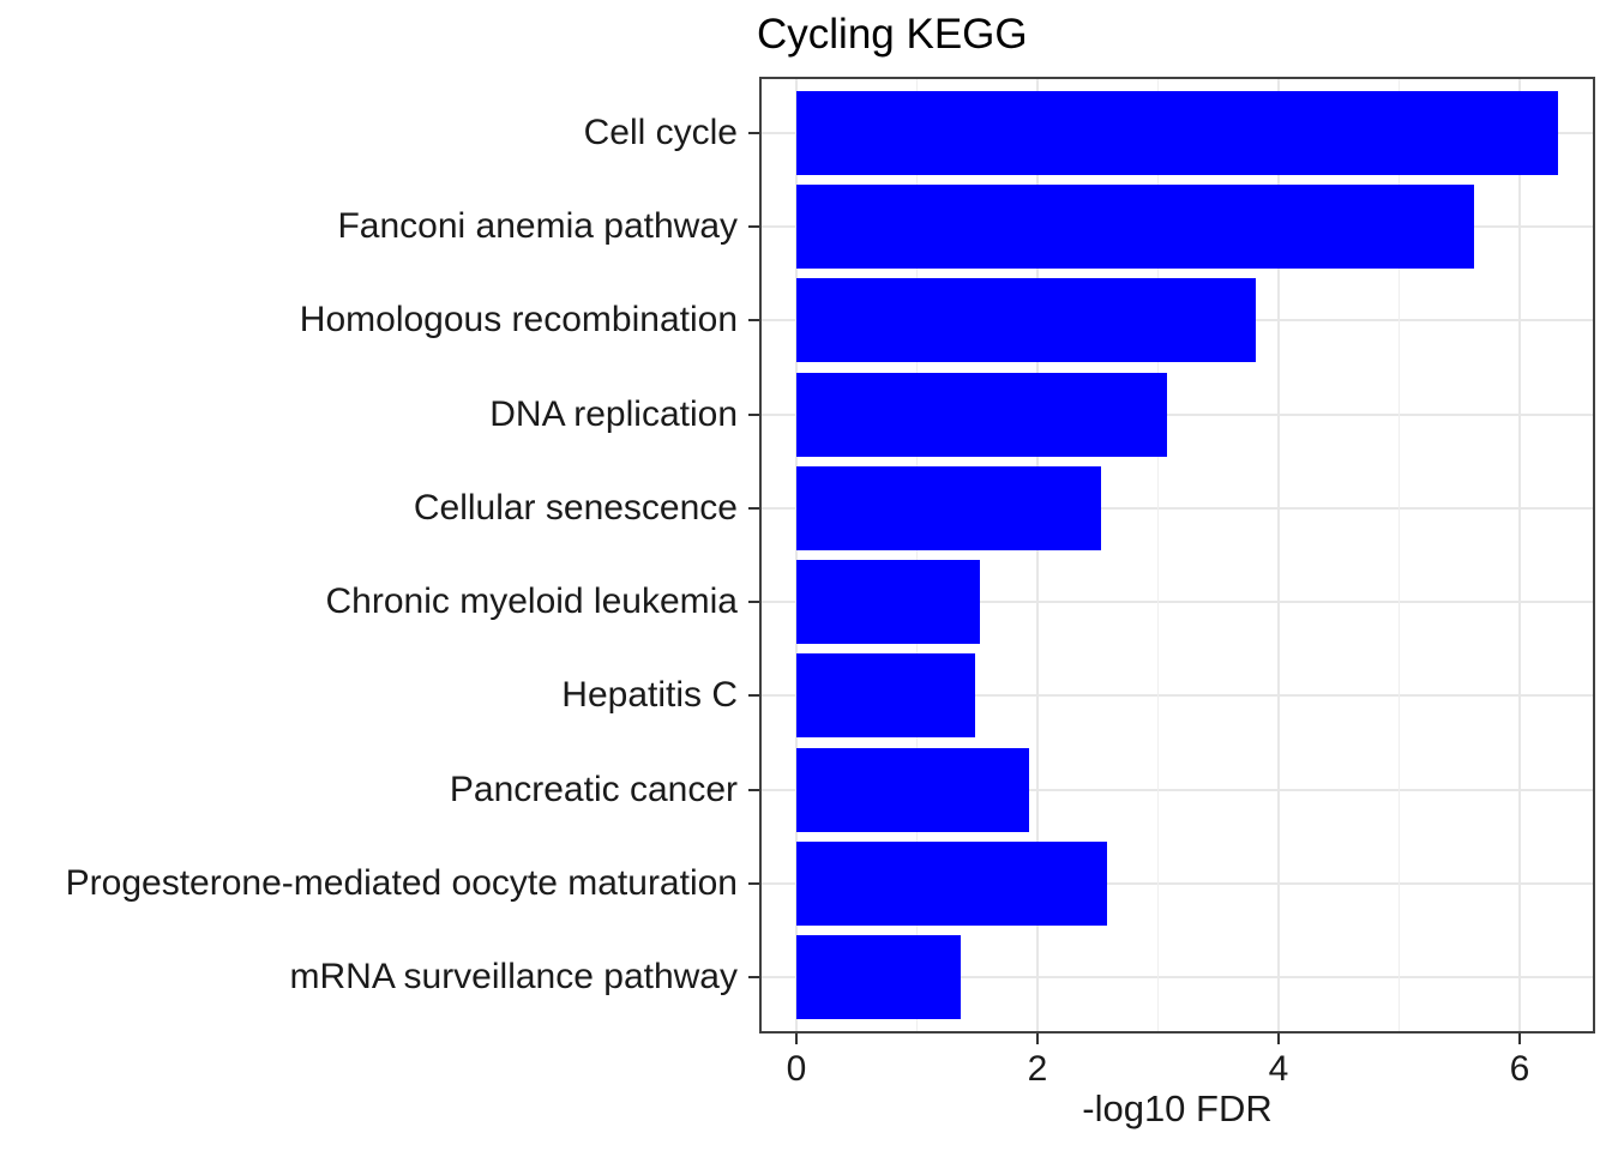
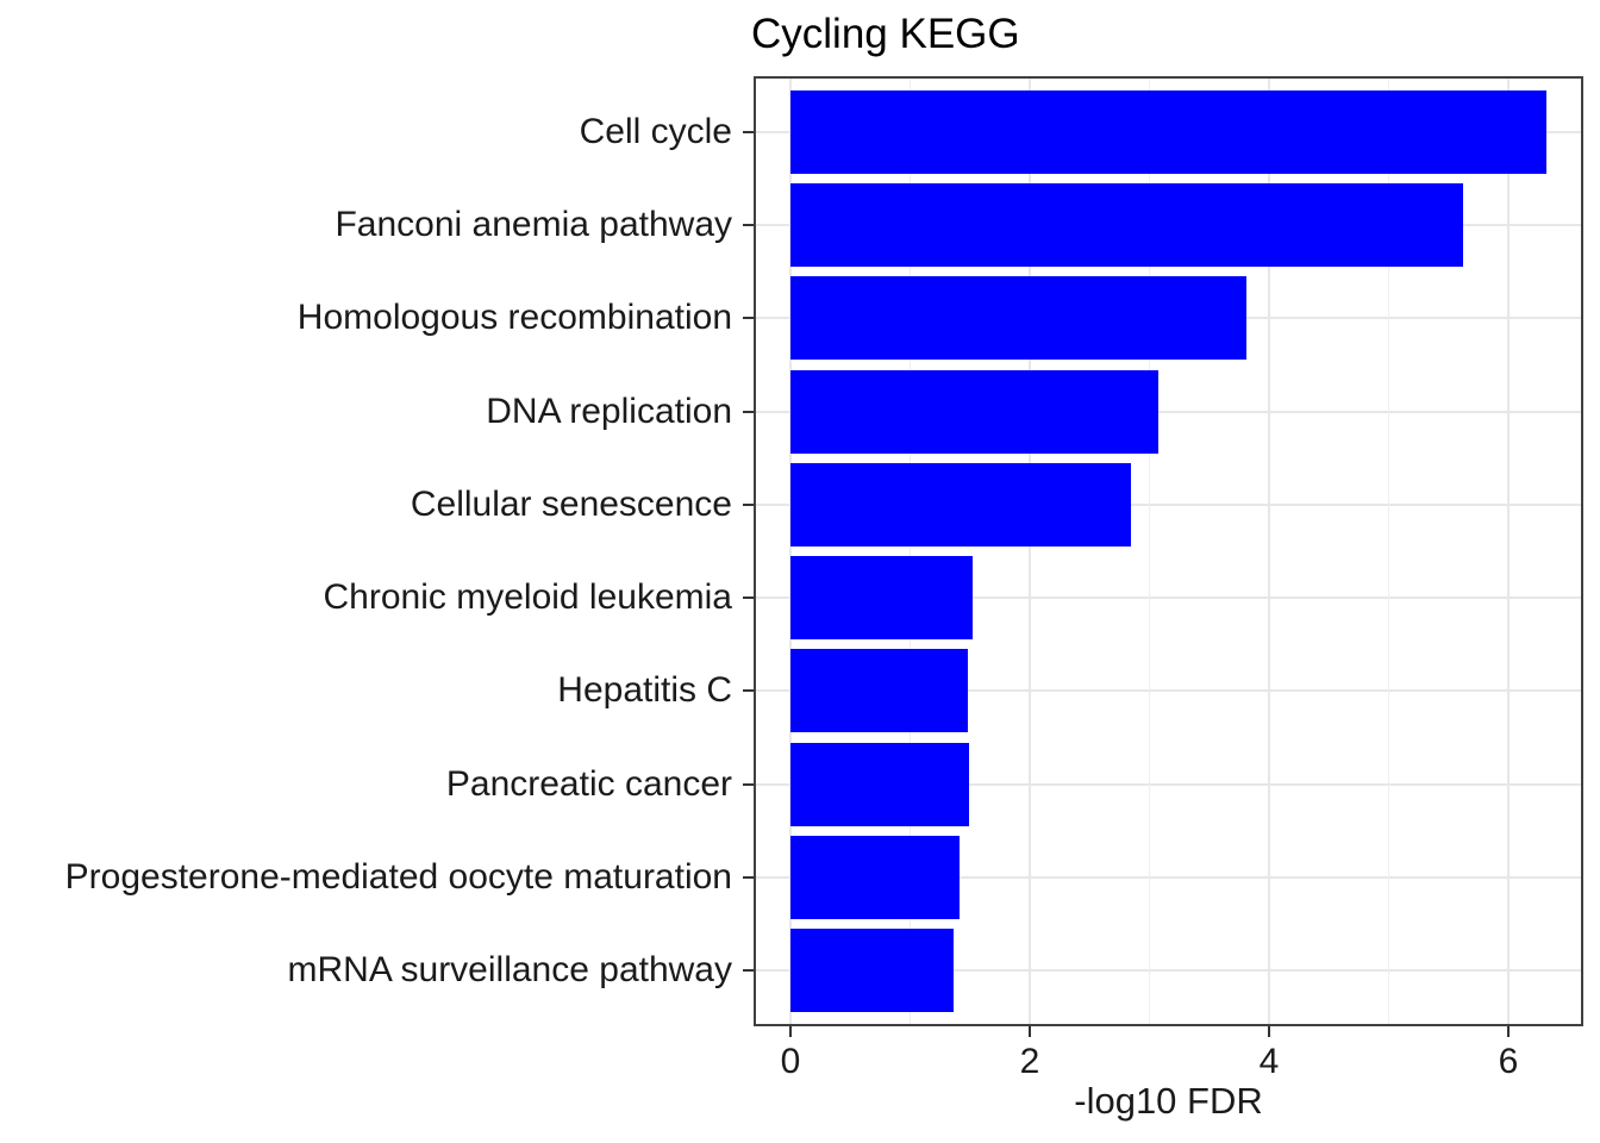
Cellular senescence: 2.53 -> 2.85
Pancreatic cancer: 1.93 -> 1.49
Progesterone-mediated oocyte maturation: 2.58 -> 1.41
